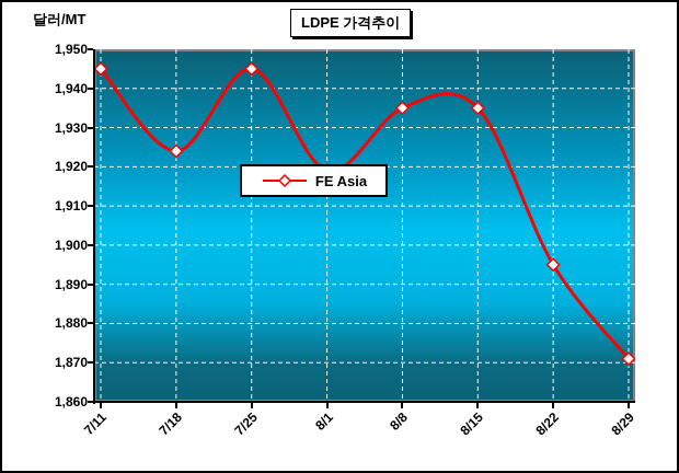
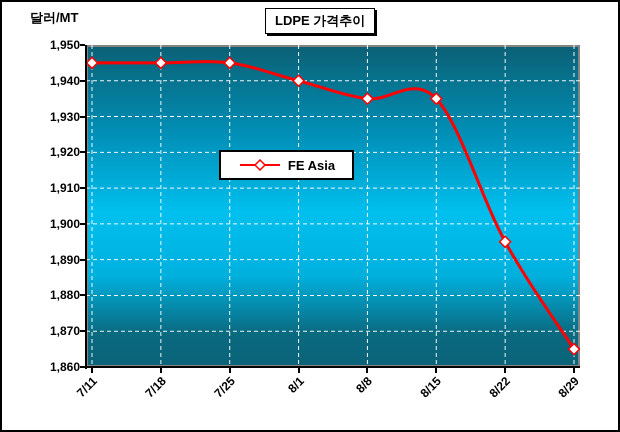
7/18: 1924 -> 1945
8/1: 1919 -> 1940
8/29: 1871 -> 1865
